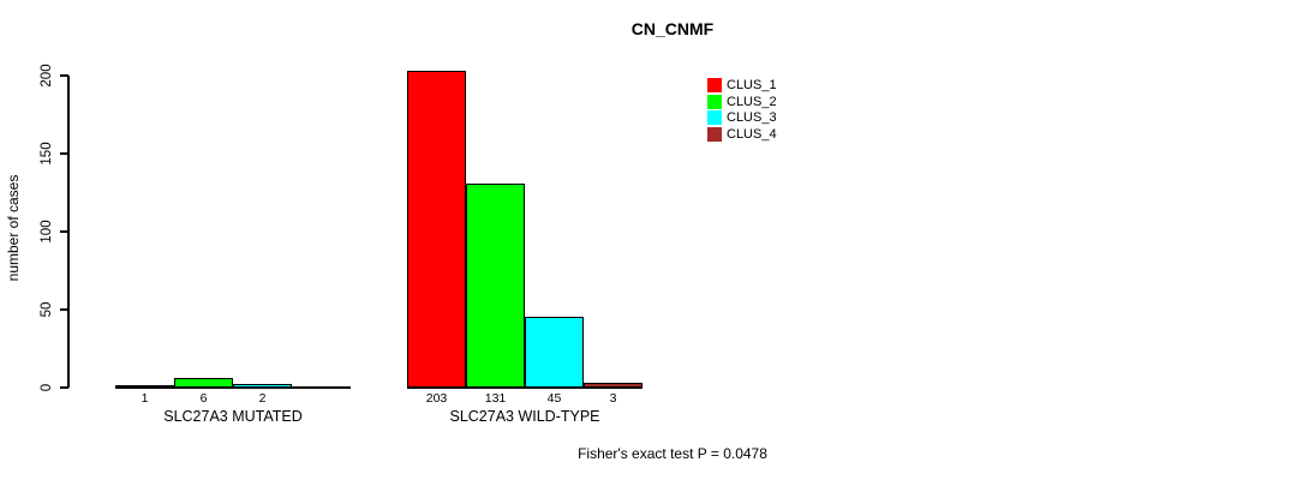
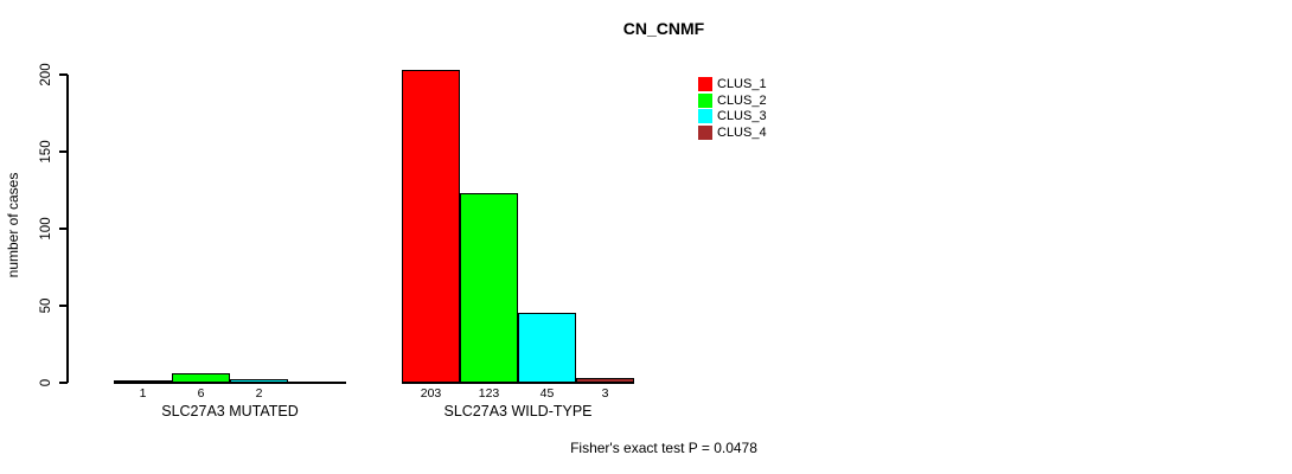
CLUS_2/SLC27A3 WILD-TYPE: 131 -> 123
